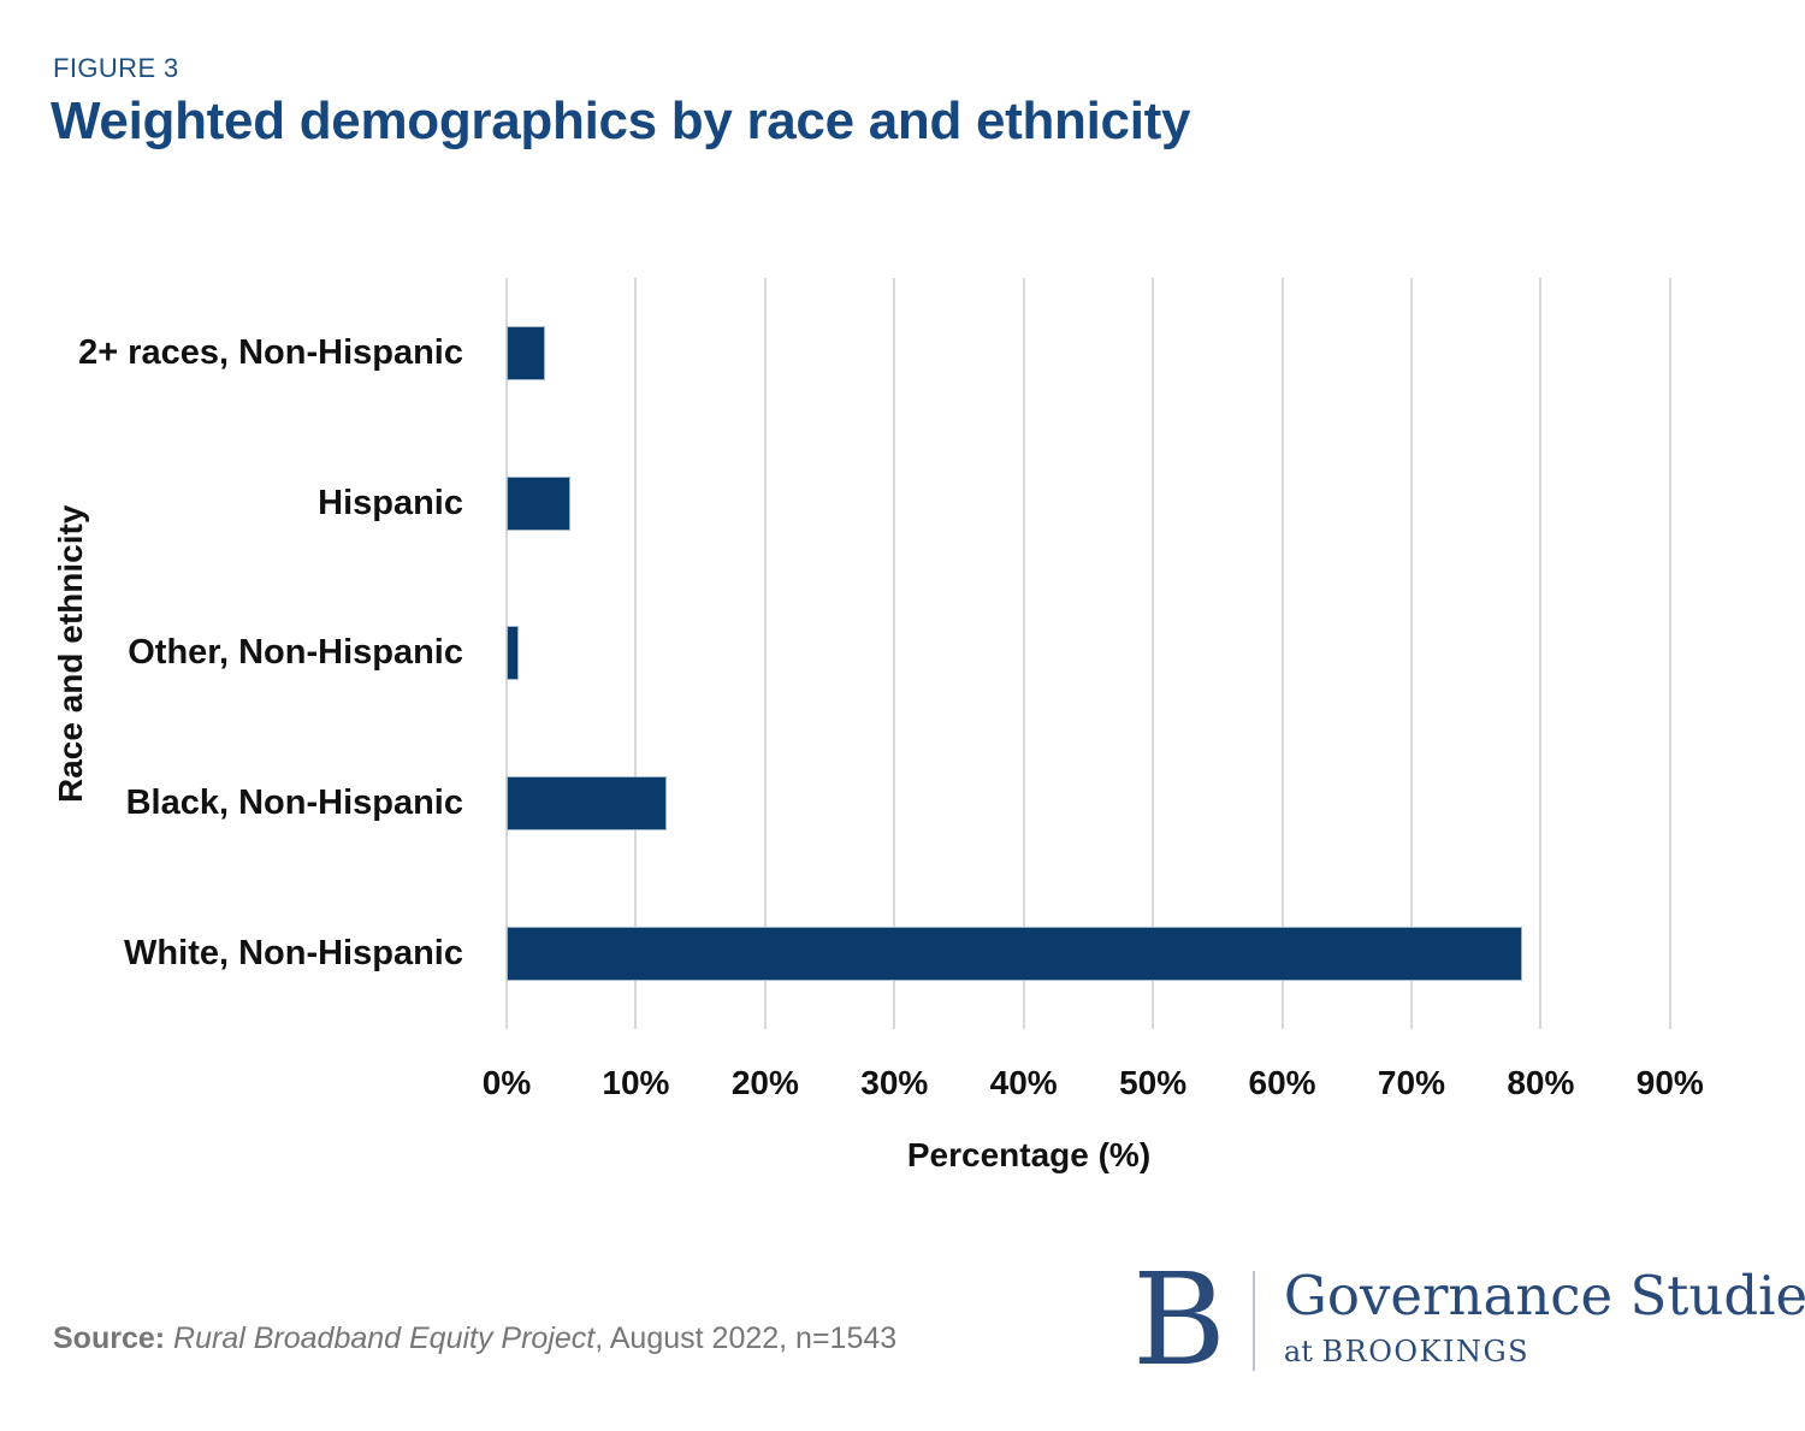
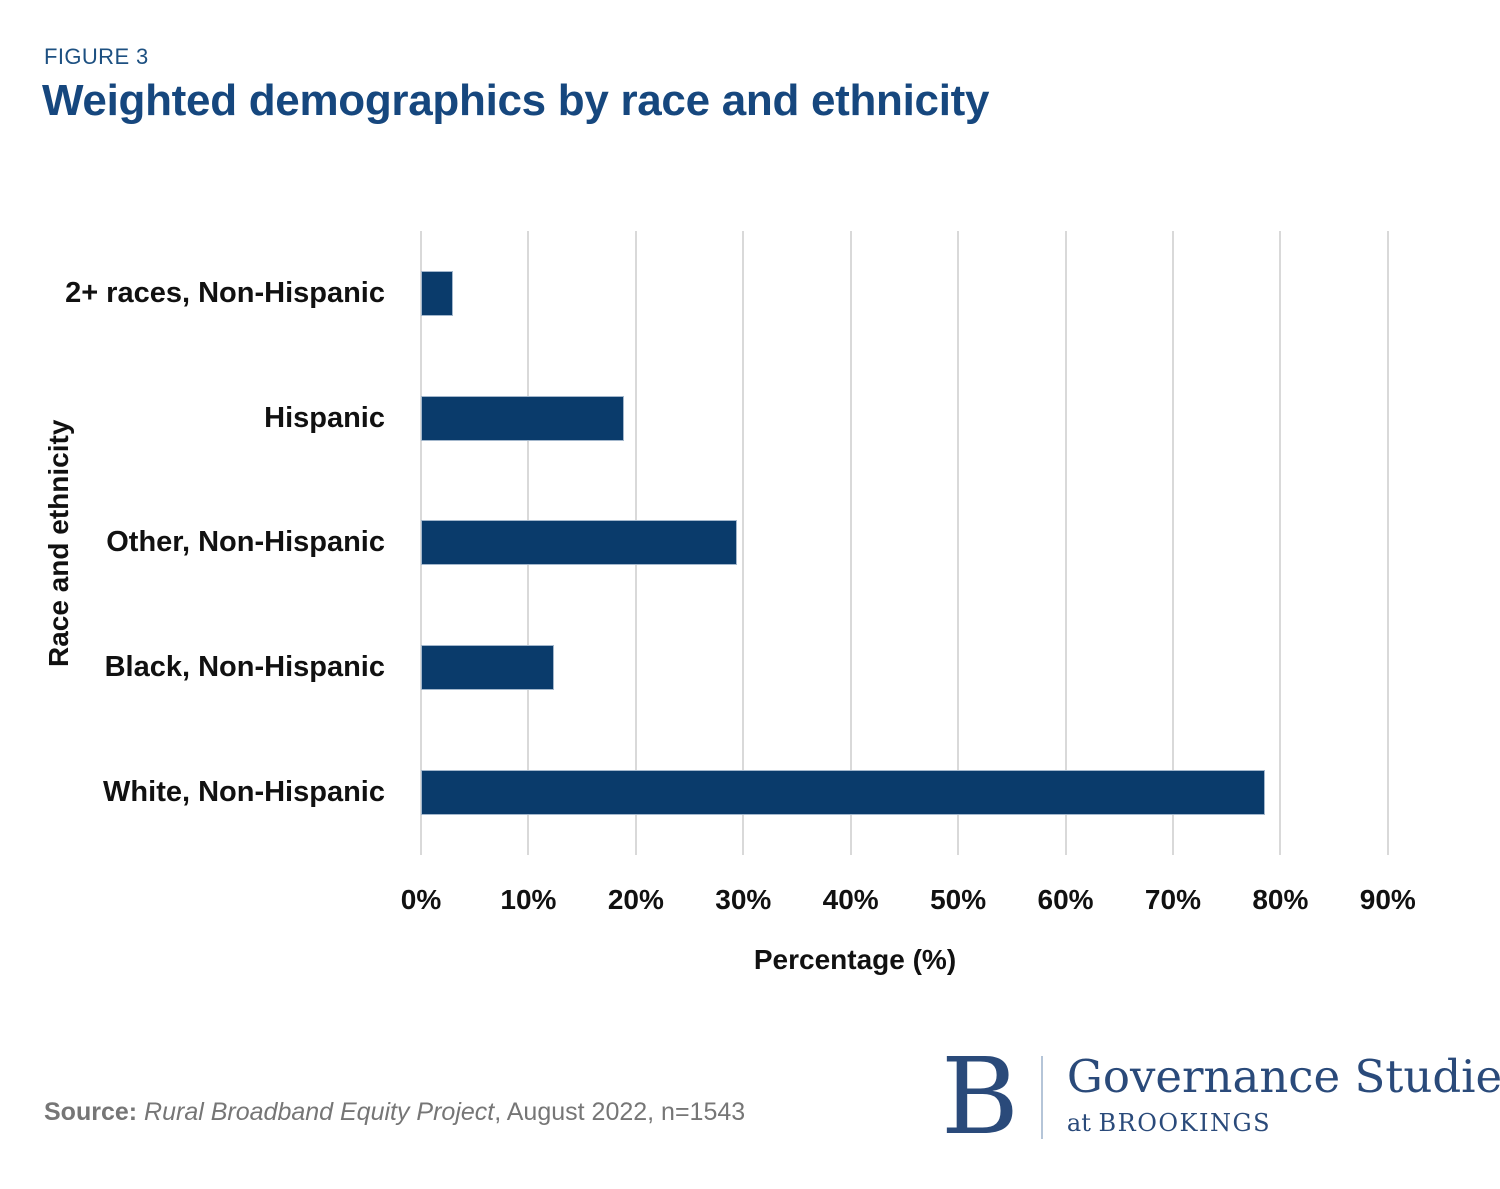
Hispanic: 4.9% -> 18.9%
Other, Non-Hispanic: 0.9% -> 29.4%
